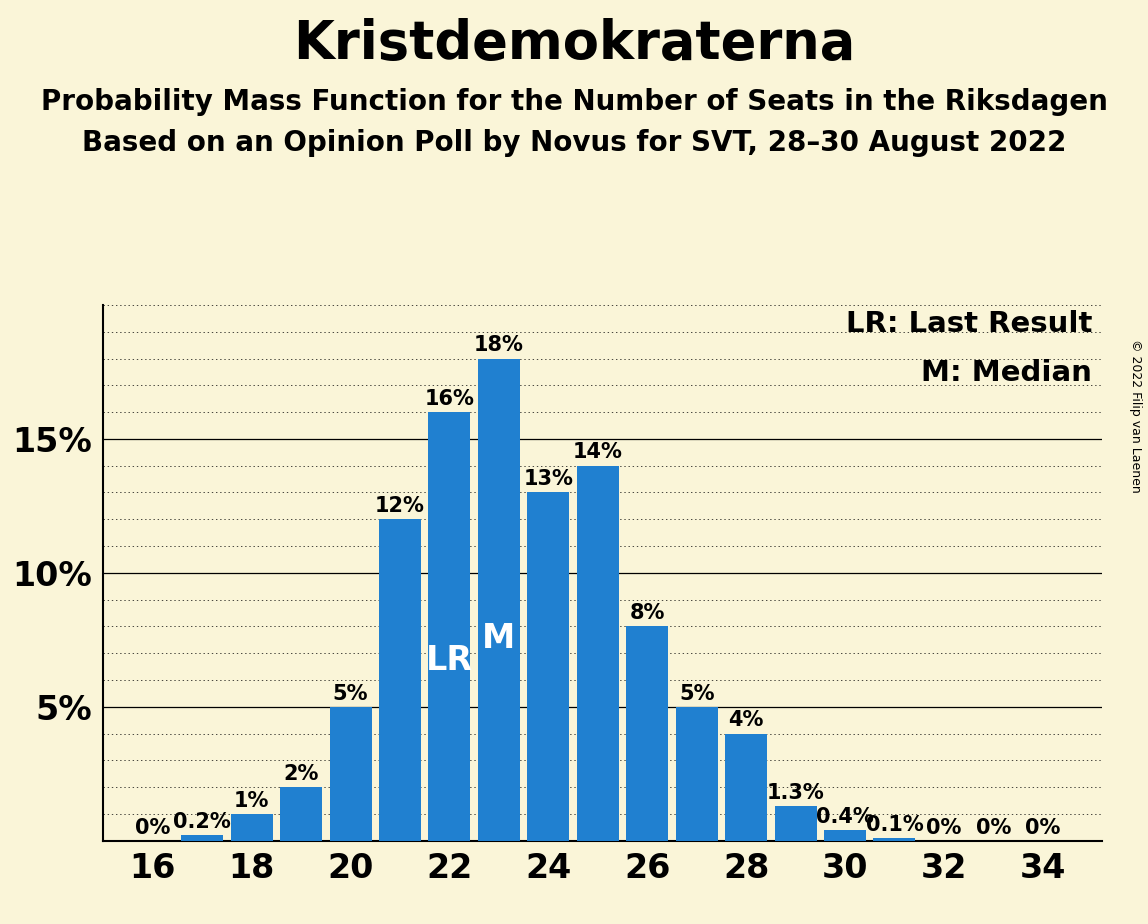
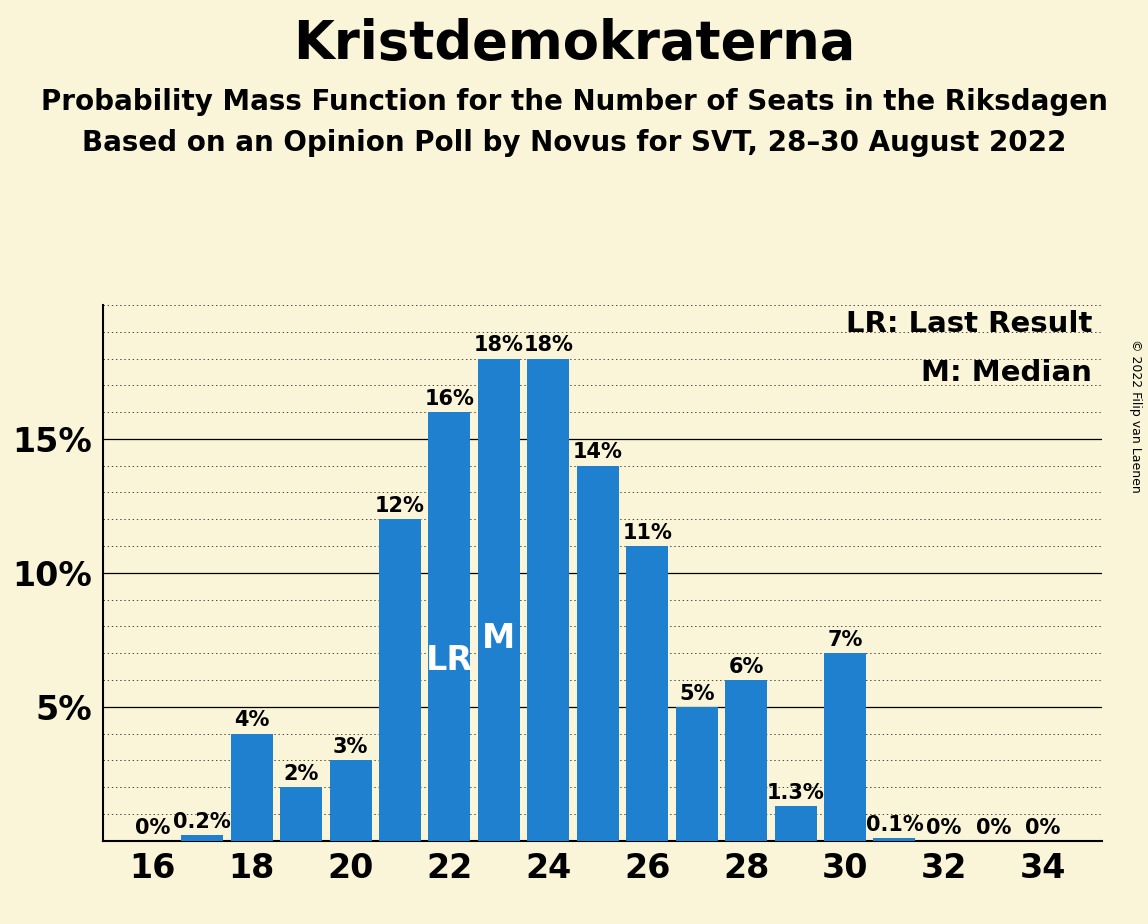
18: 1% -> 4%
20: 5% -> 3%
24: 13% -> 18%
26: 8% -> 11%
28: 4% -> 6%
30: 0.4% -> 7%
